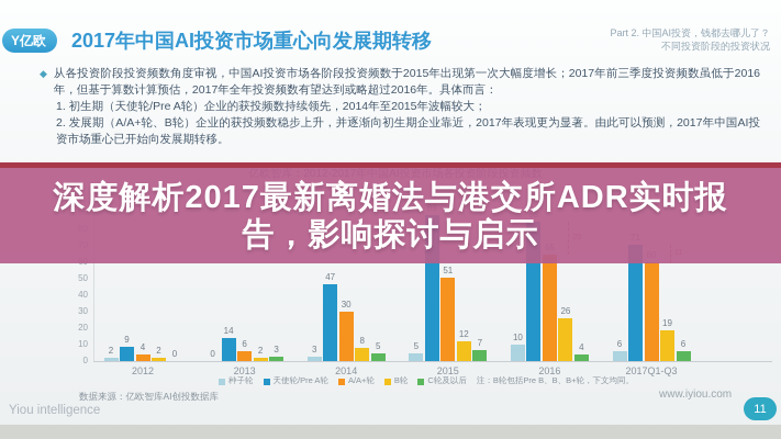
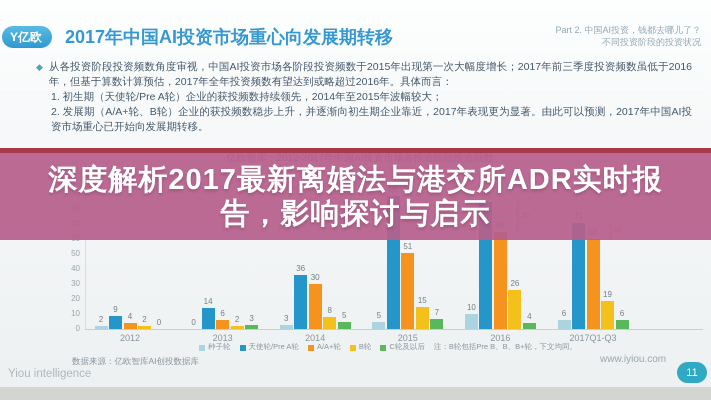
天使轮/Pre A轮/2014: 47 -> 36
B轮/2015: 12 -> 15
